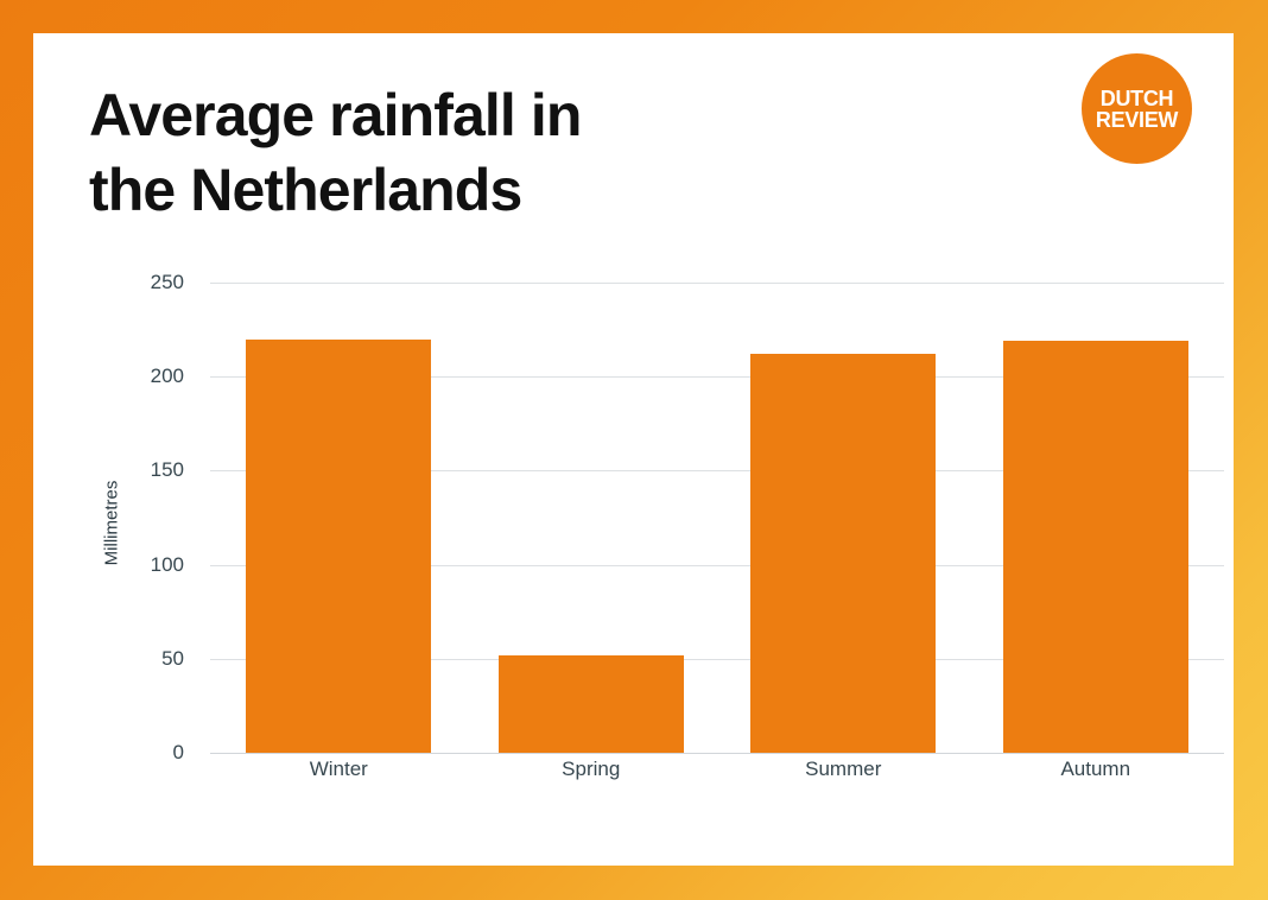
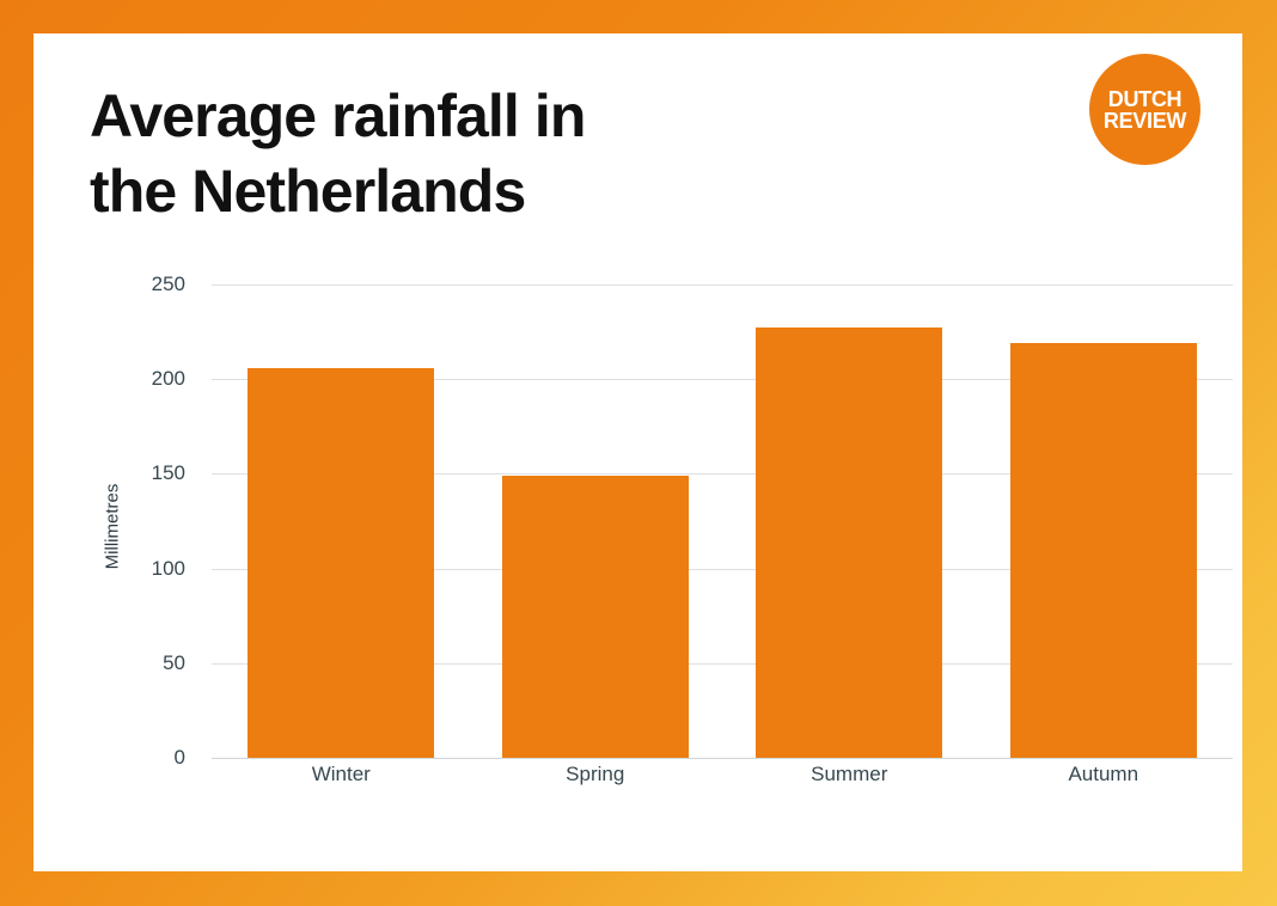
Winter: 220 -> 206
Spring: 52 -> 149
Summer: 212 -> 227
